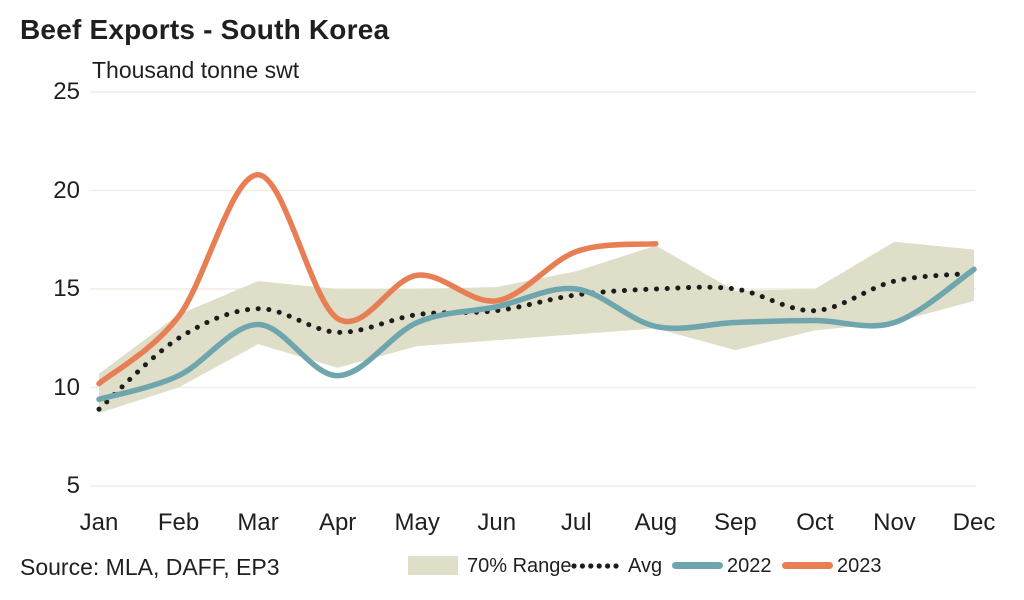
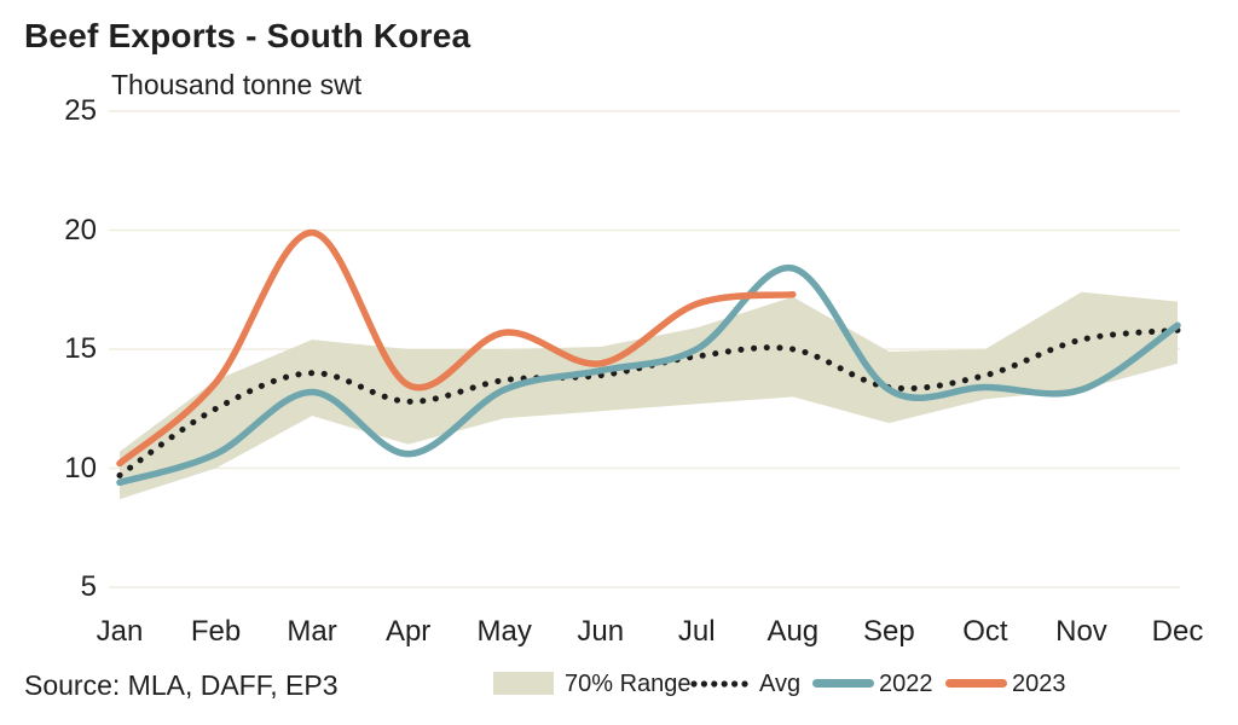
Avg/Jan: 8.9 -> 9.7
2023/Mar: 20.8 -> 19.9
2022/Aug: 13.1 -> 18.4
Avg/Sep: 15.0 -> 13.4
